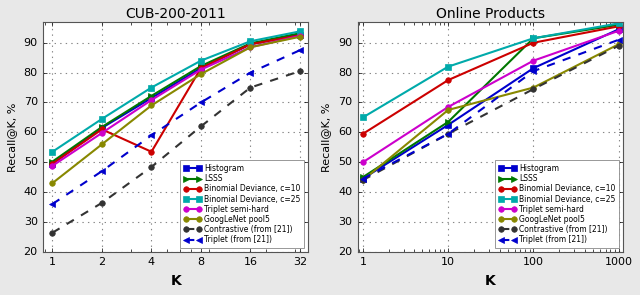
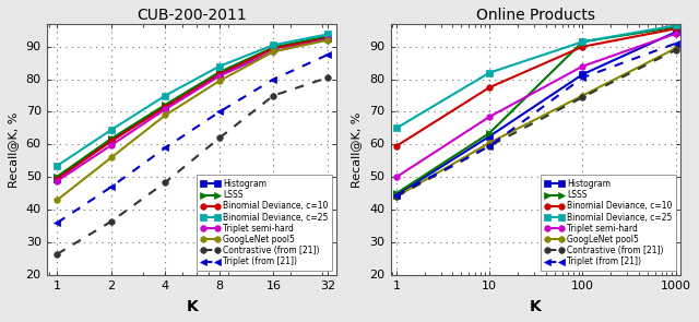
CUB-200-2011/Binomial Deviance, c=10/4: 53.5 -> 71.5
Online Products/GoogLeNet pool5/10: 67.5 -> 60.5
